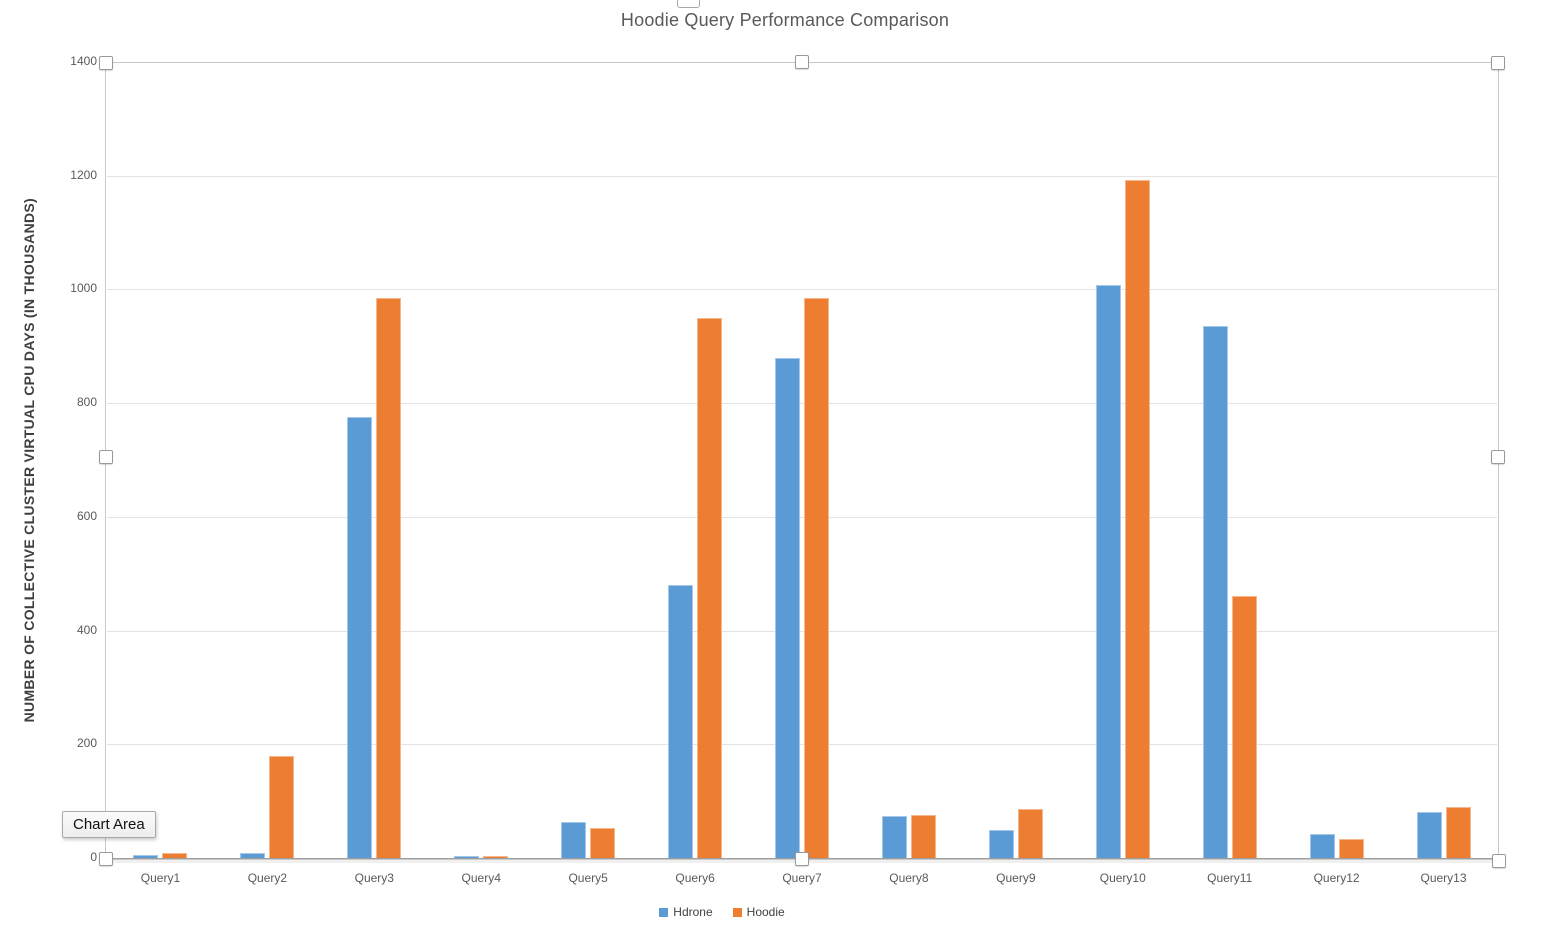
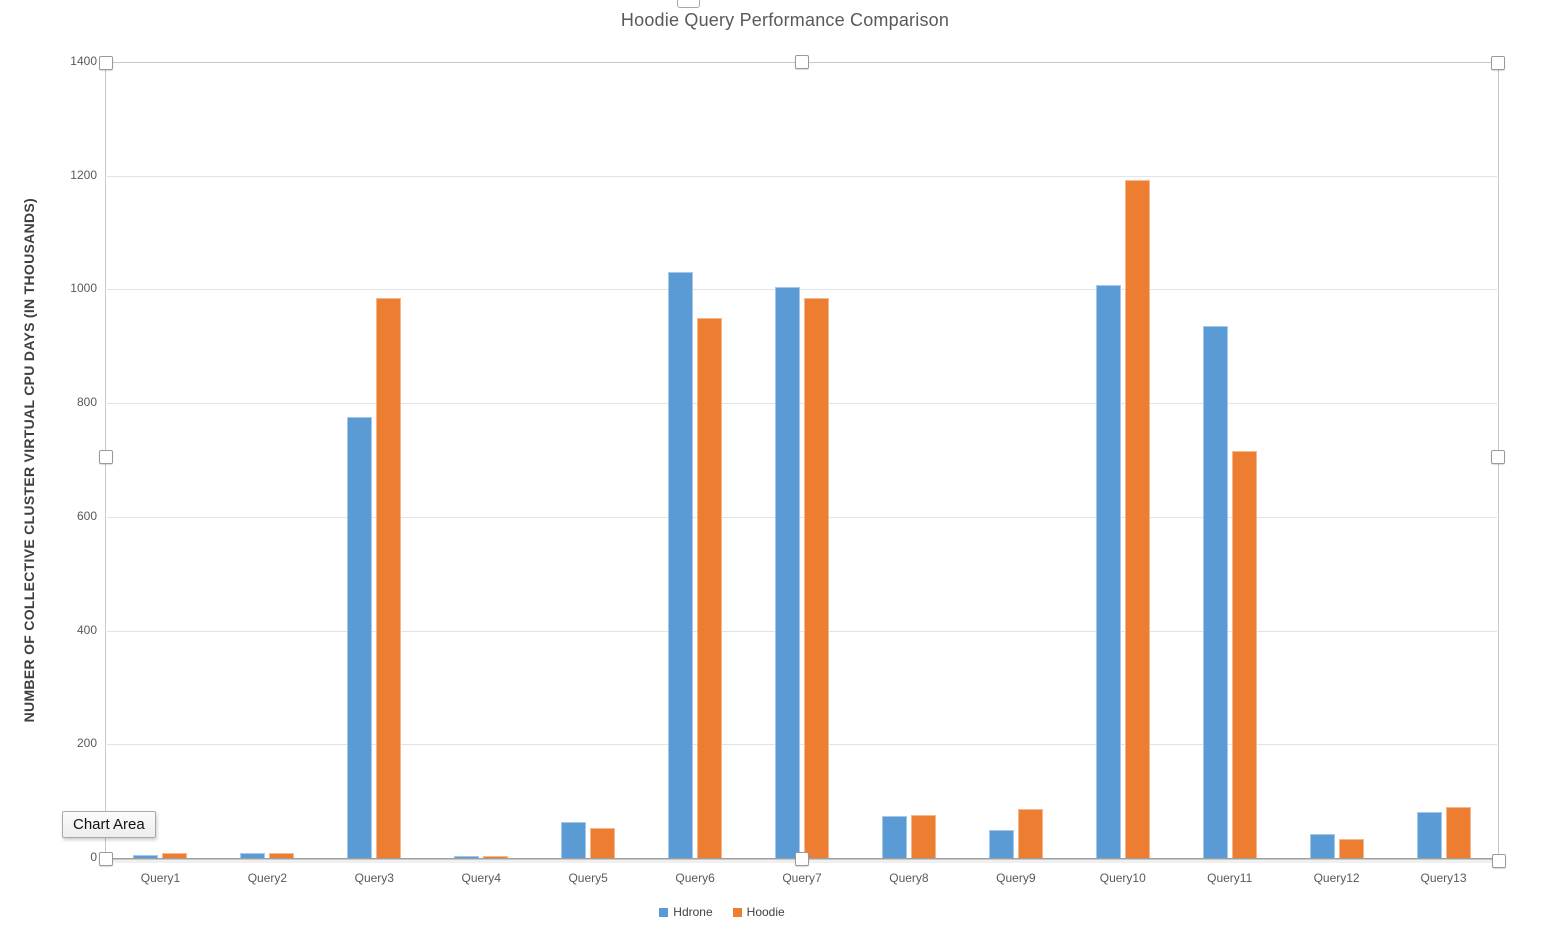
Hoodie/Query2: 180 -> 10
Hdrone/Query6: 480 -> 1030
Hdrone/Query7: 880 -> 1000
Hoodie/Query11: 460 -> 720
